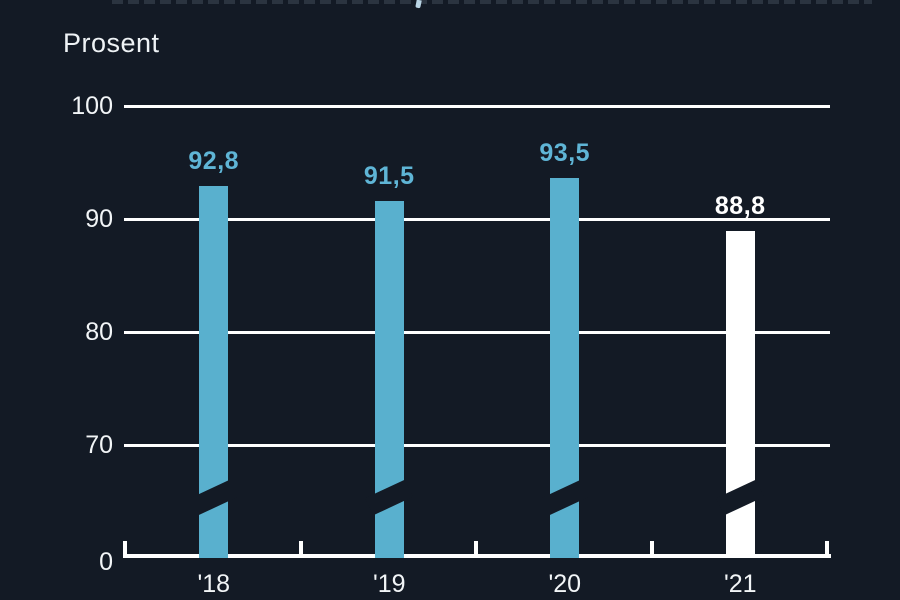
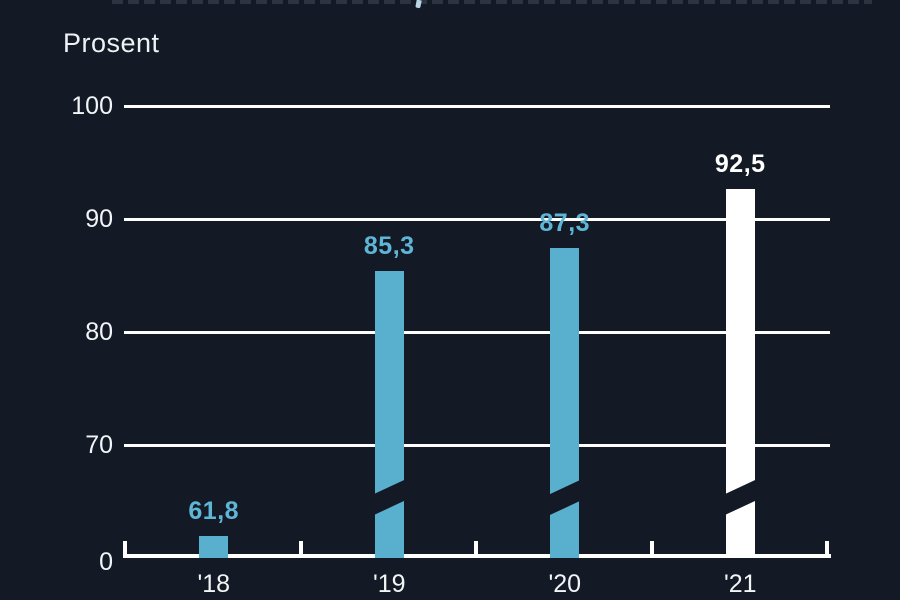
'18: 92,8 -> 61,8
'19: 91,5 -> 85,3
'20: 93,5 -> 87,3
'21: 88,8 -> 92,5
